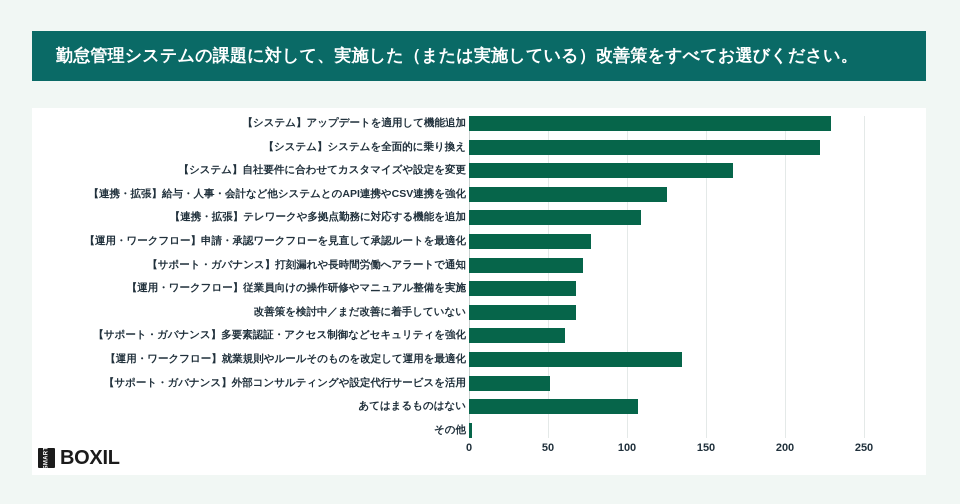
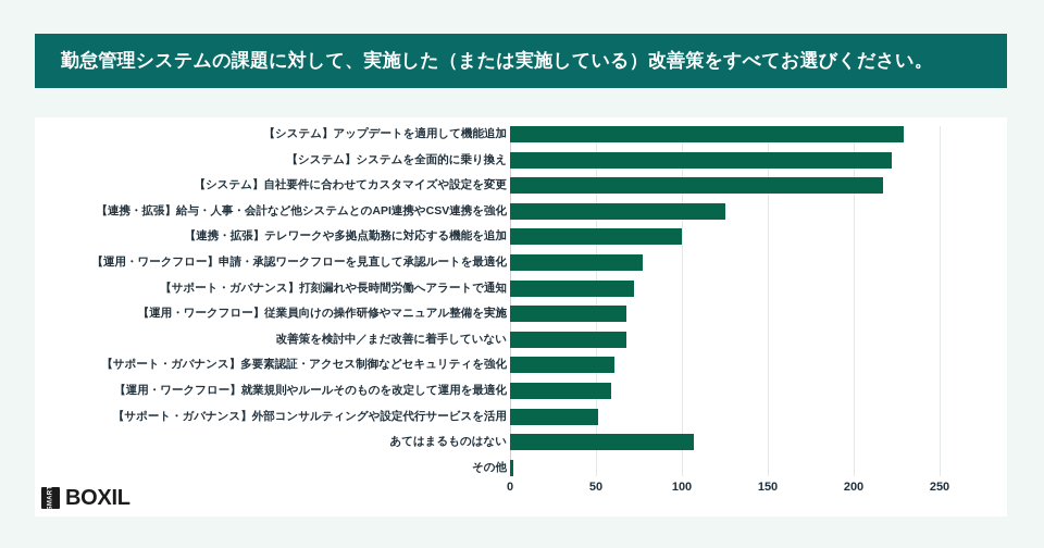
【システム】自社要件に合わせてカスタマイズや設定を変更: 167 -> 217
【連携・拡張】テレワークや多拠点勤務に対応する機能を追加: 109 -> 100
【運用・ワークフロー】就業規則やルールそのものを改定して運用を最適化: 135 -> 59
